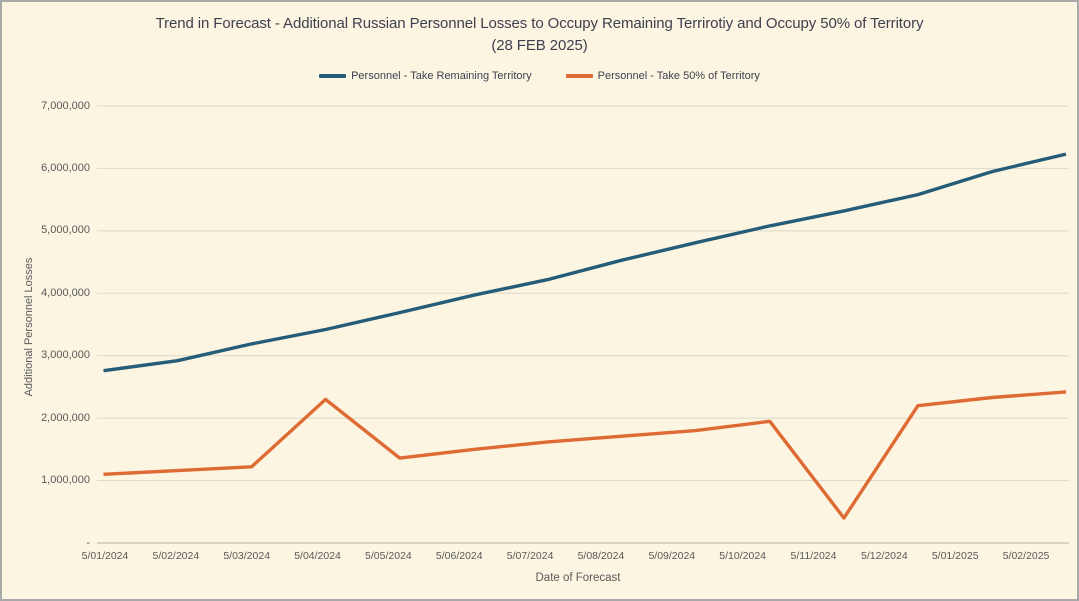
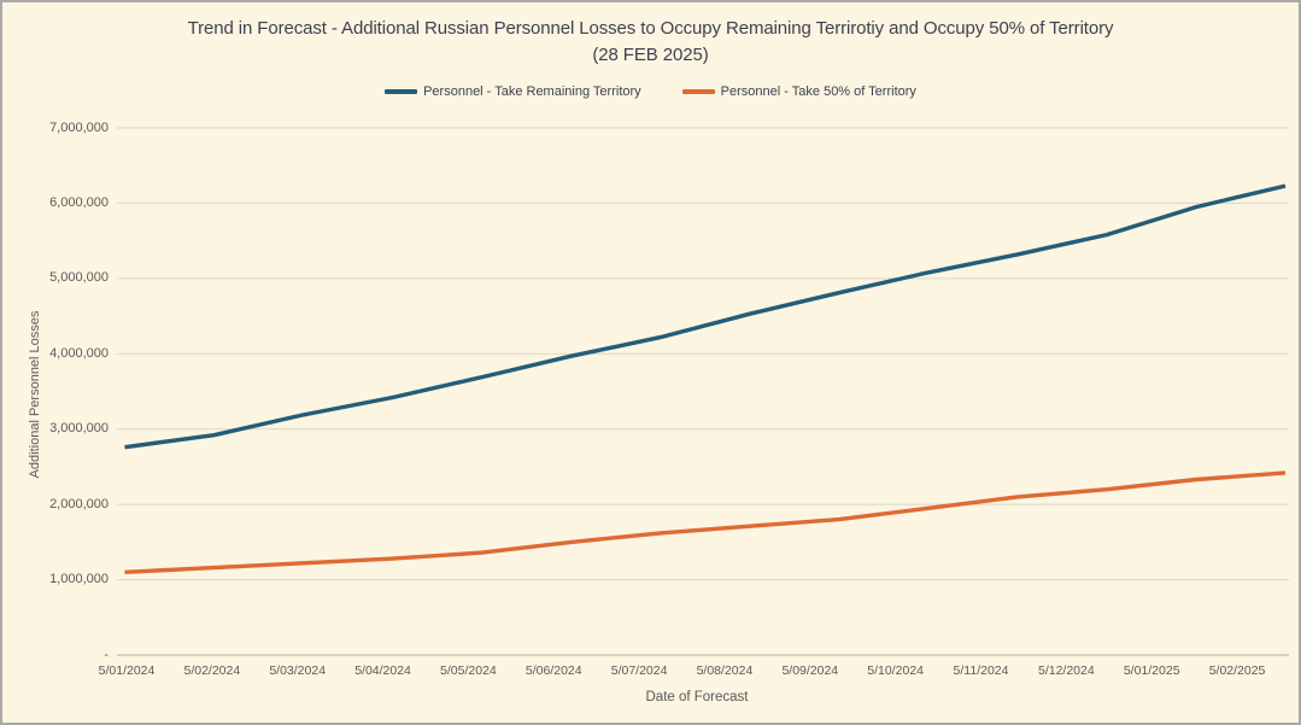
Personnel - Take 50% of Territory/5/04/2024: 2300000 -> 1300000
Personnel - Take 50% of Territory/5/11/2024: 400000 -> 2100000
